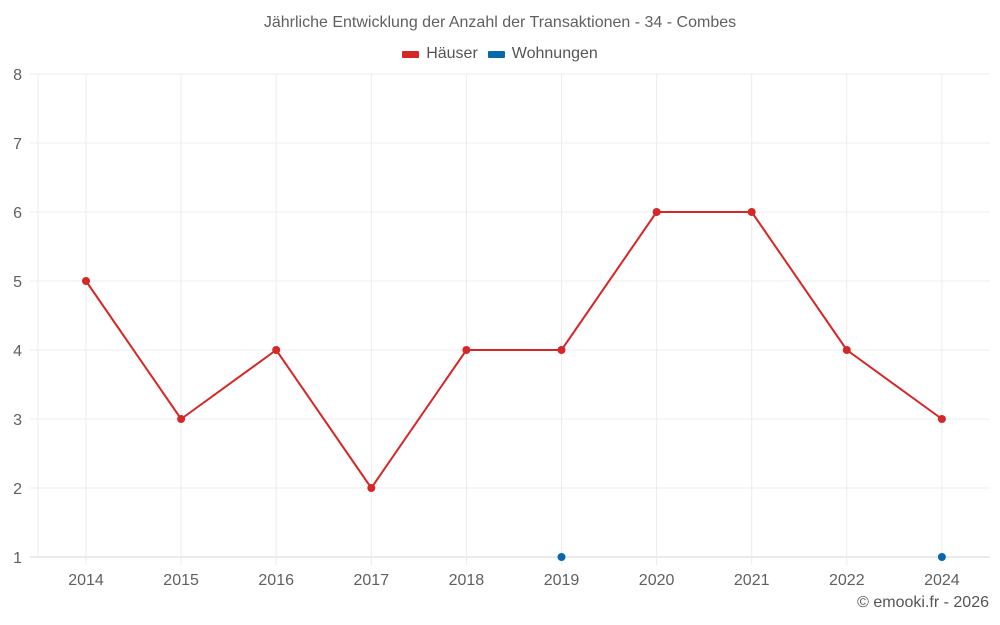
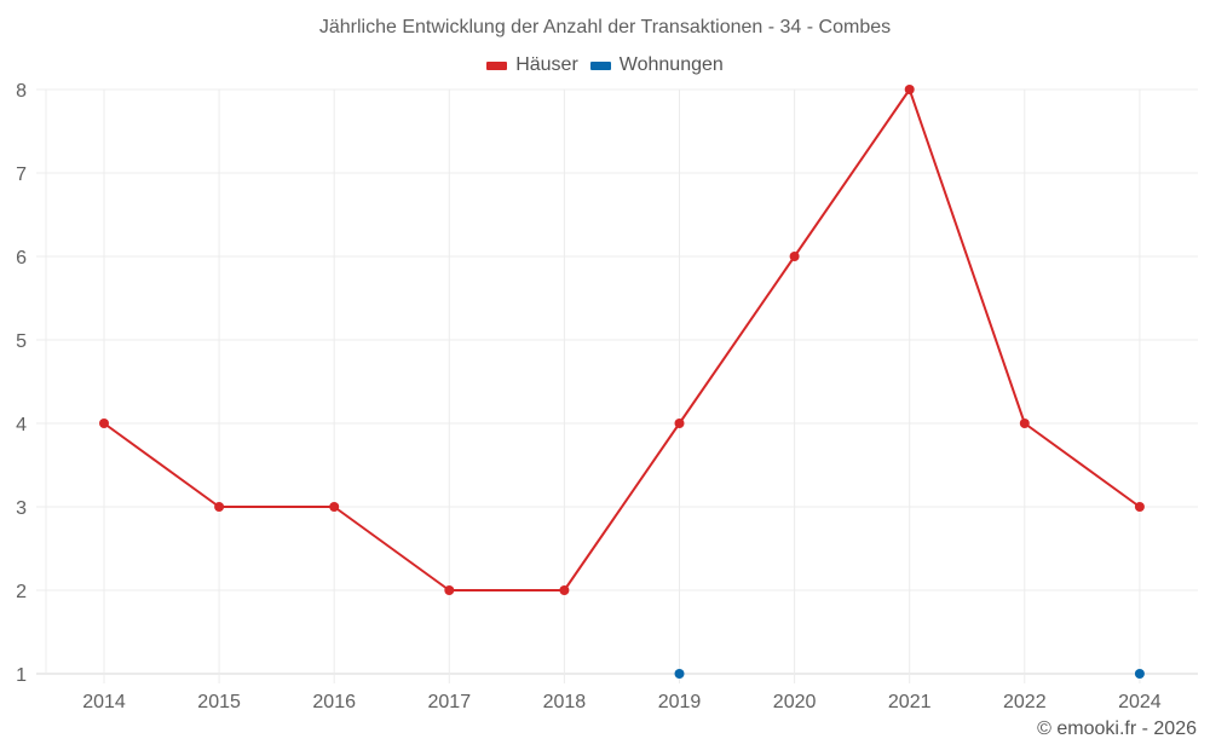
Häuser/2014: 5 -> 4
Häuser/2016: 4 -> 3
Häuser/2018: 4 -> 2
Häuser/2021: 6 -> 8
